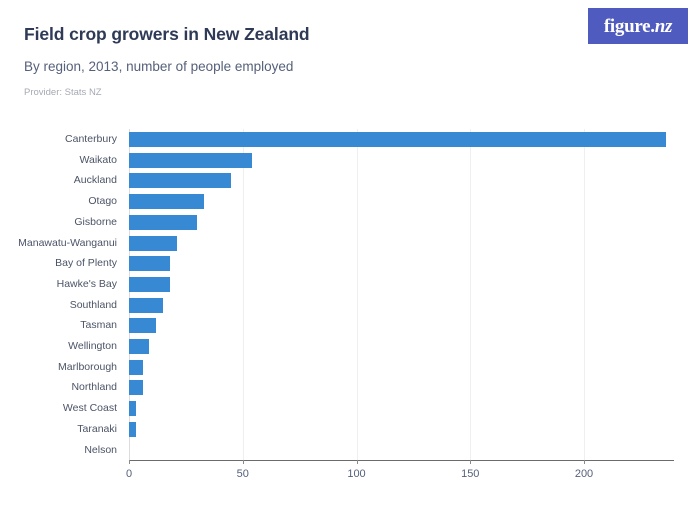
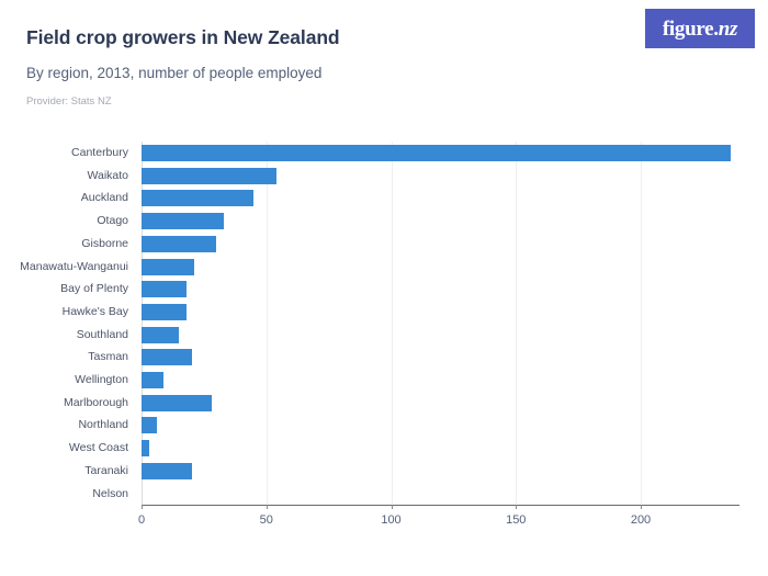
Tasman: 12 -> 20
Marlborough: 6 -> 28
Taranaki: 3 -> 20
